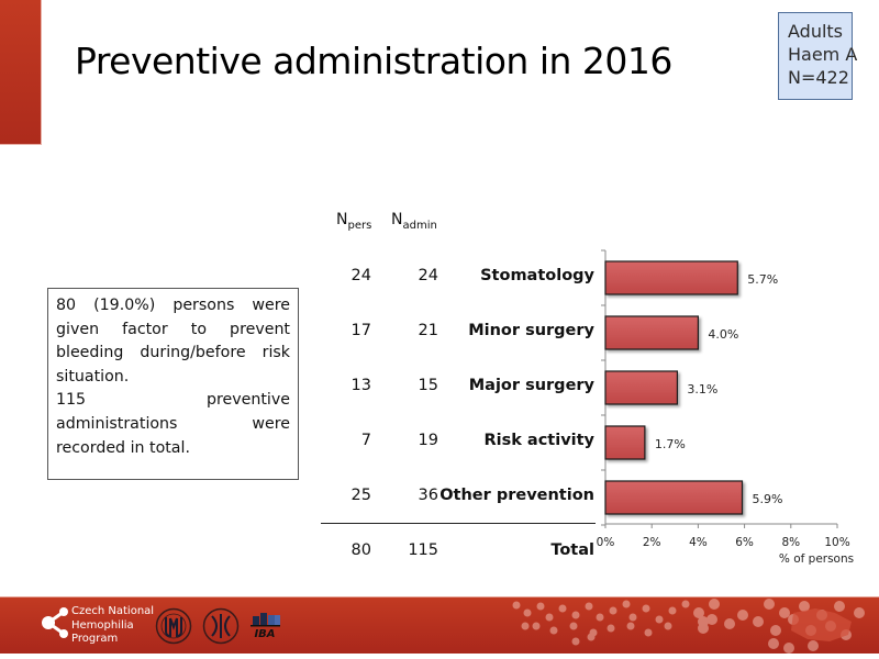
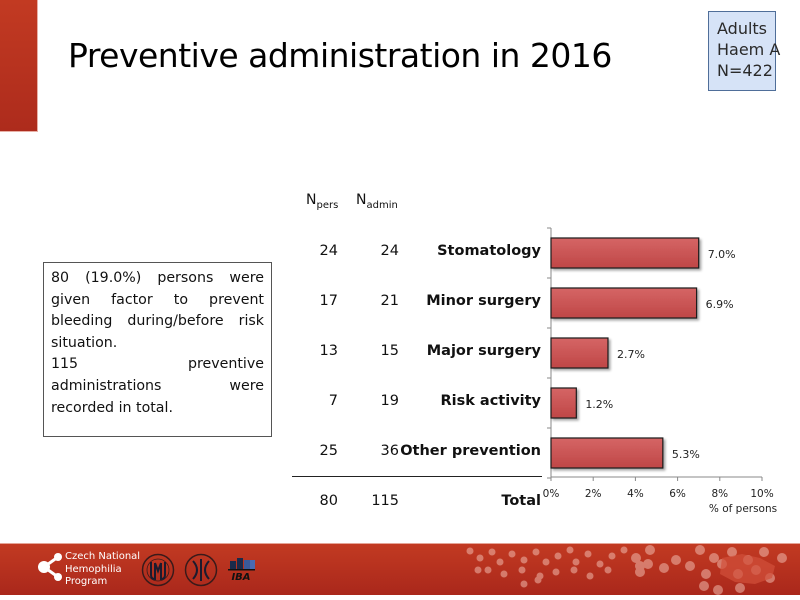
Stomatology: 5.7% -> 7.0%
Minor surgery: 4.0% -> 6.9%
Major surgery: 3.1% -> 2.7%
Risk activity: 1.7% -> 1.2%
Other prevention: 5.9% -> 5.3%
